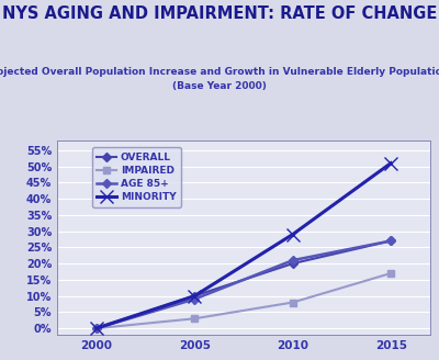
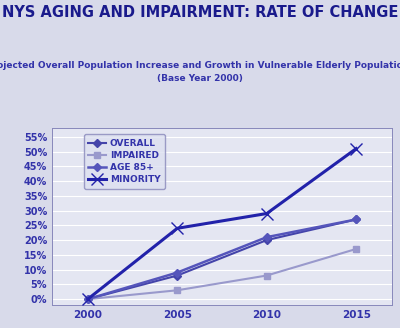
OVERALL/2005: 10% -> 8%
MINORITY/2005: 10% -> 24%
